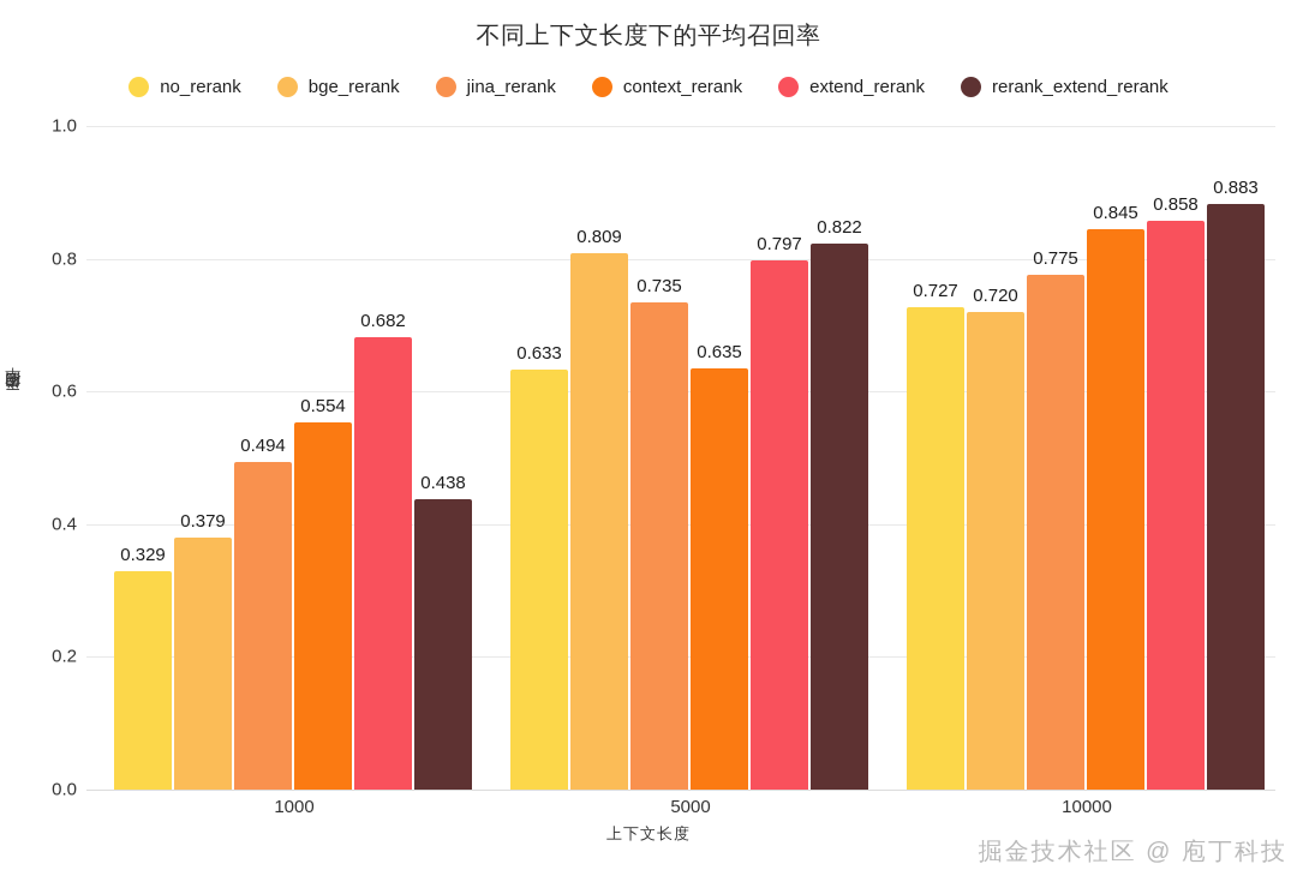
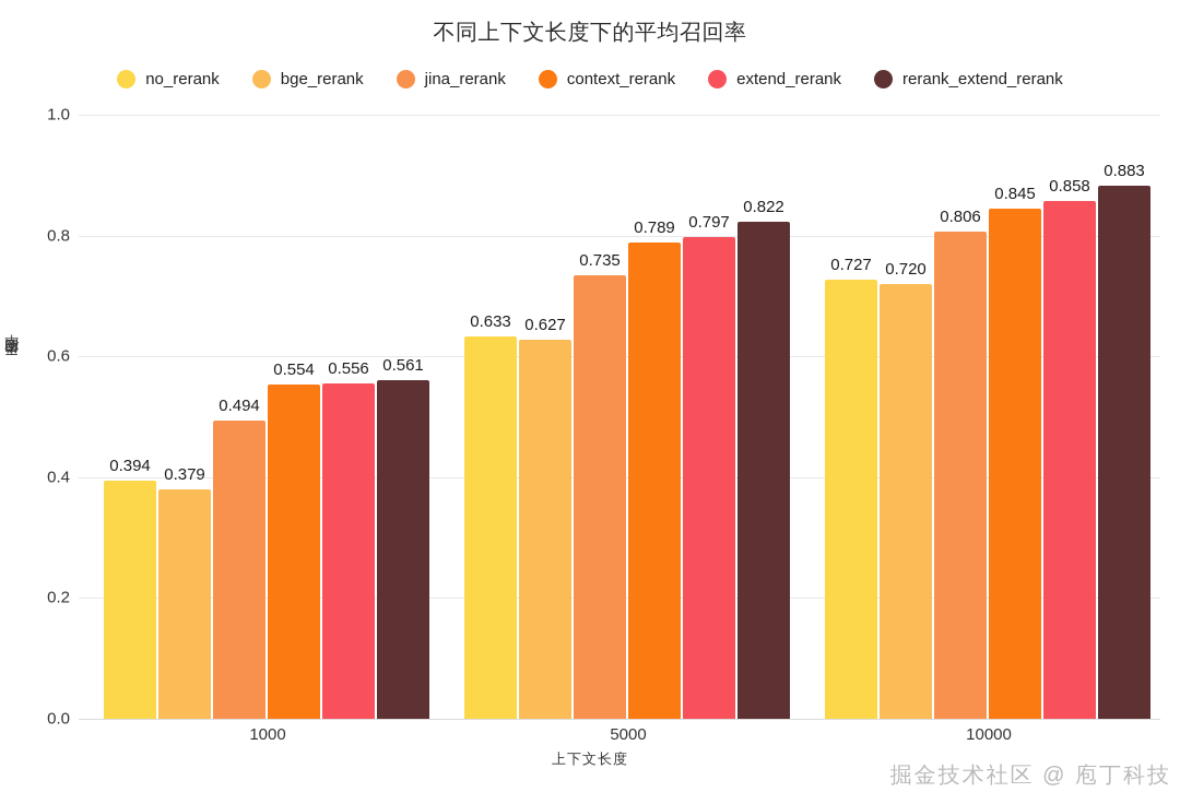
no_rerank/1000: 0.329 -> 0.394
extend_rerank/1000: 0.682 -> 0.556
rerank_extend_rerank/1000: 0.438 -> 0.561
bge_rerank/5000: 0.809 -> 0.627
context_rerank/5000: 0.635 -> 0.789
jina_rerank/10000: 0.775 -> 0.806
